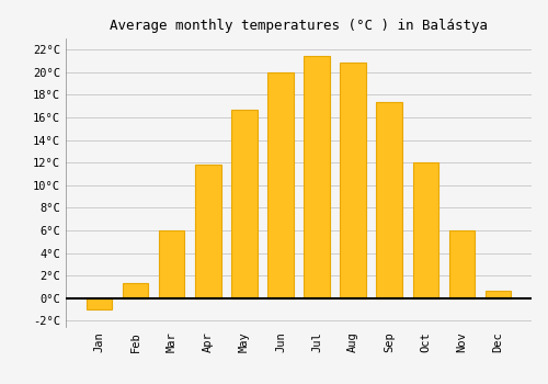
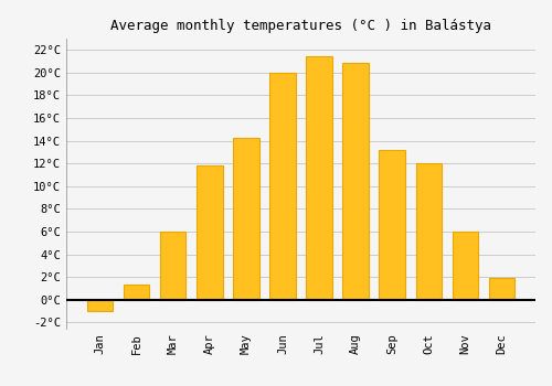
May: 16.7°C -> 14.3°C
Sep: 17.4°C -> 13.2°C
Dec: 0.7°C -> 1.9°C
